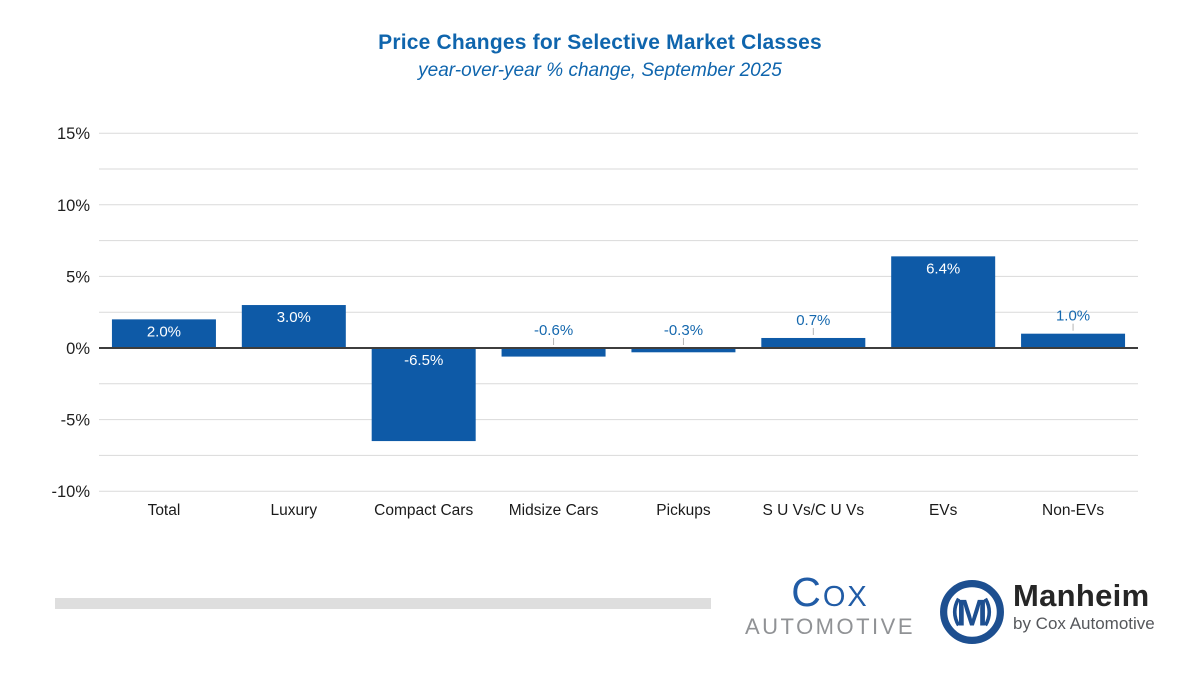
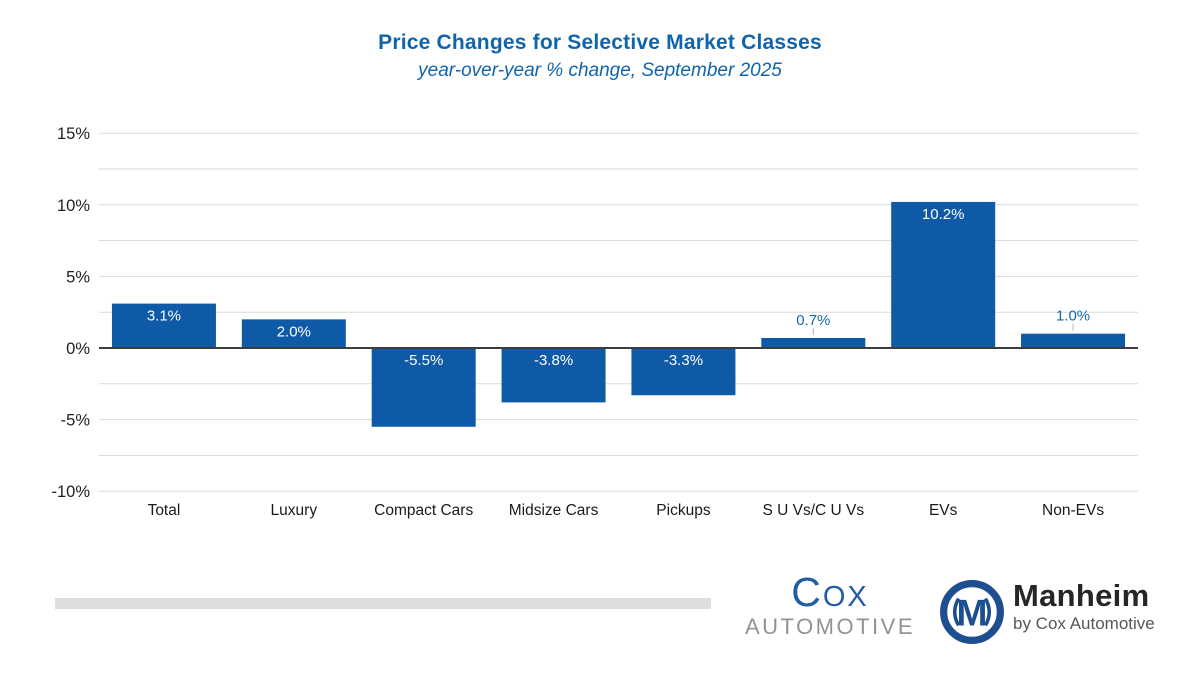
Total: 2.0% -> 3.1%
Luxury: 3.0% -> 2.0%
Compact Cars: -6.5% -> -5.5%
Midsize Cars: -0.6% -> -3.8%
Pickups: -0.3% -> -3.3%
EVs: 6.4% -> 10.2%
